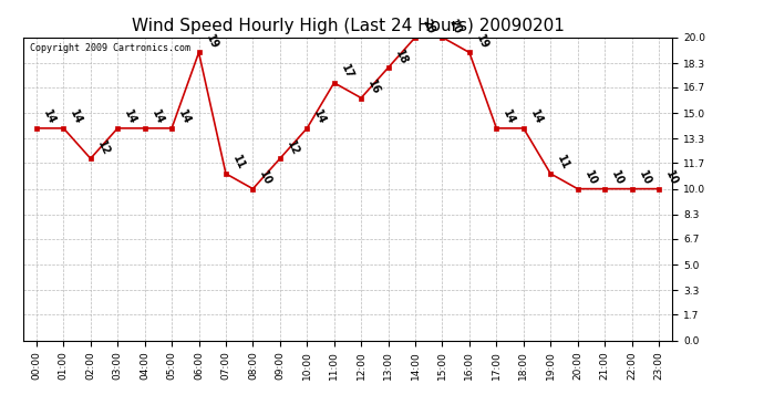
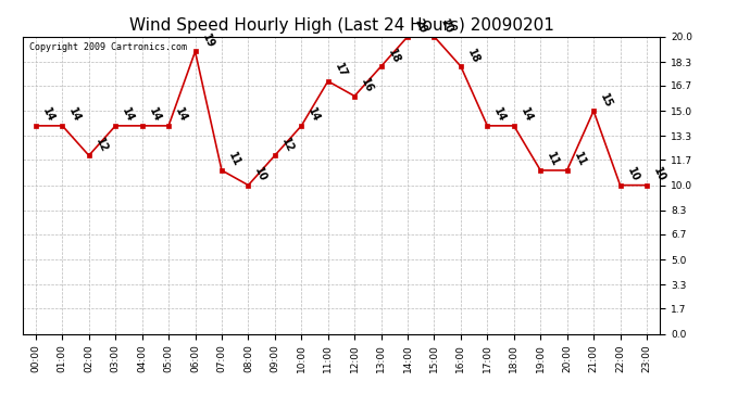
16:00: 19 -> 18
20:00: 10 -> 11
21:00: 10 -> 15
